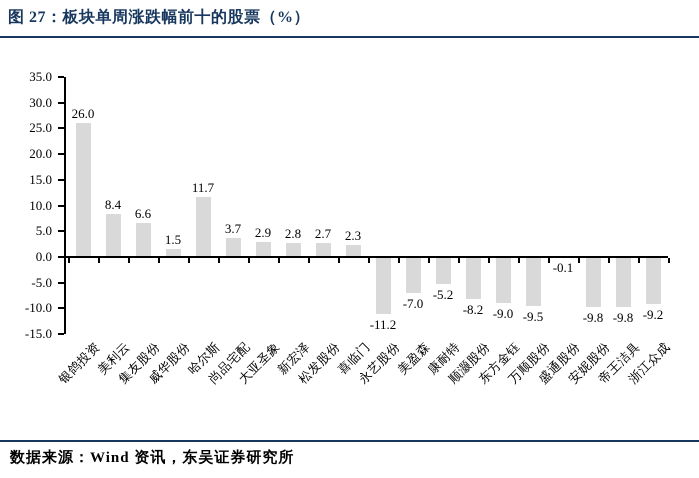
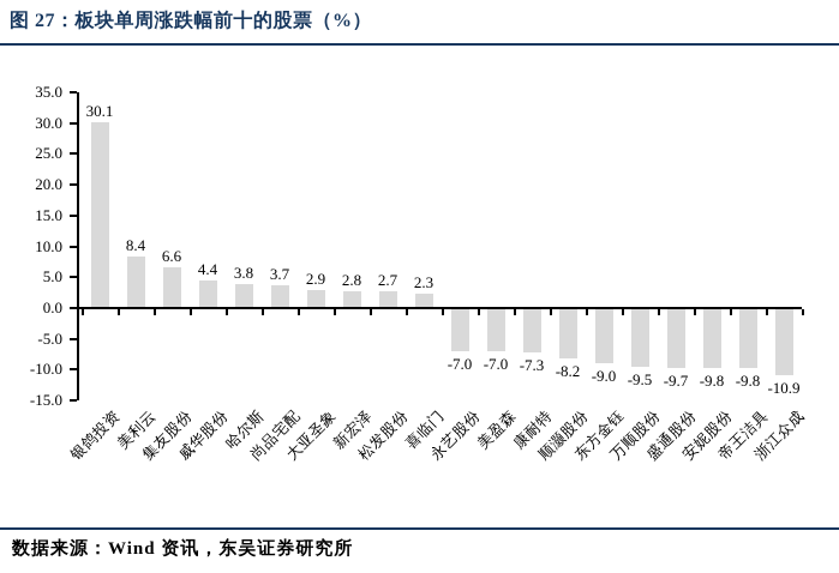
银鸽投资: 26.0 -> 30.1
威华股份: 1.5 -> 4.4
哈尔斯: 11.7 -> 3.8
永艺股份: -11.2 -> -7.0
康耐特: -5.2 -> -7.3
盛通股份: -0.1 -> -9.7
浙江众成: -9.2 -> -10.9
